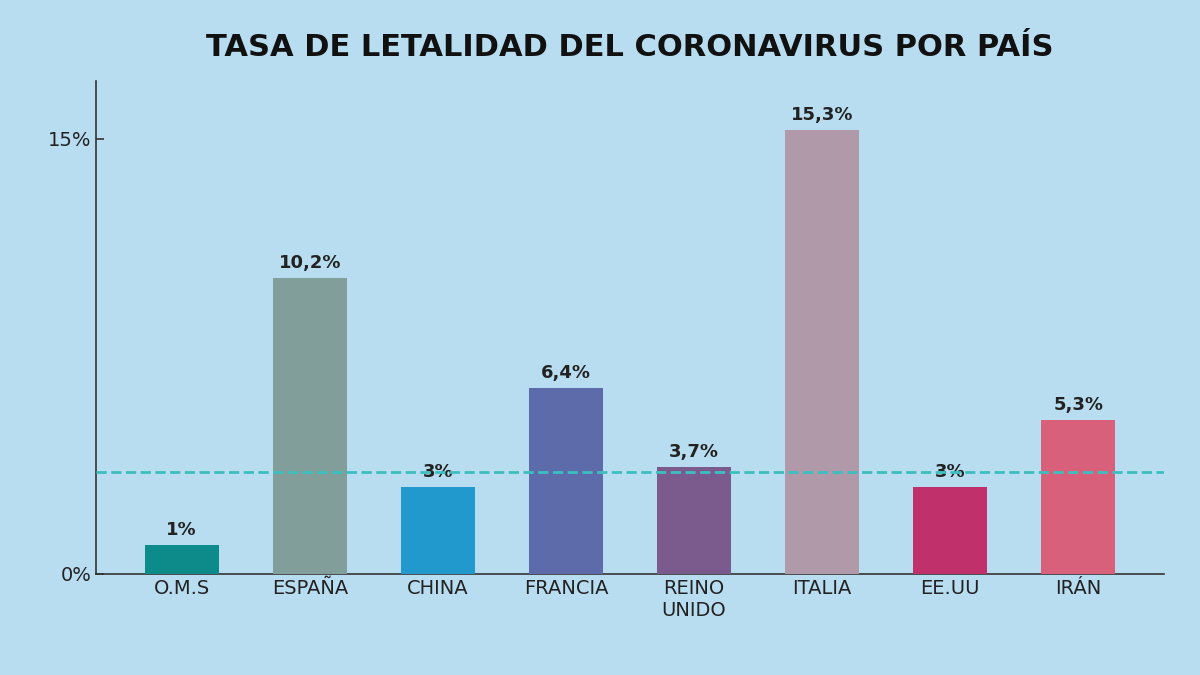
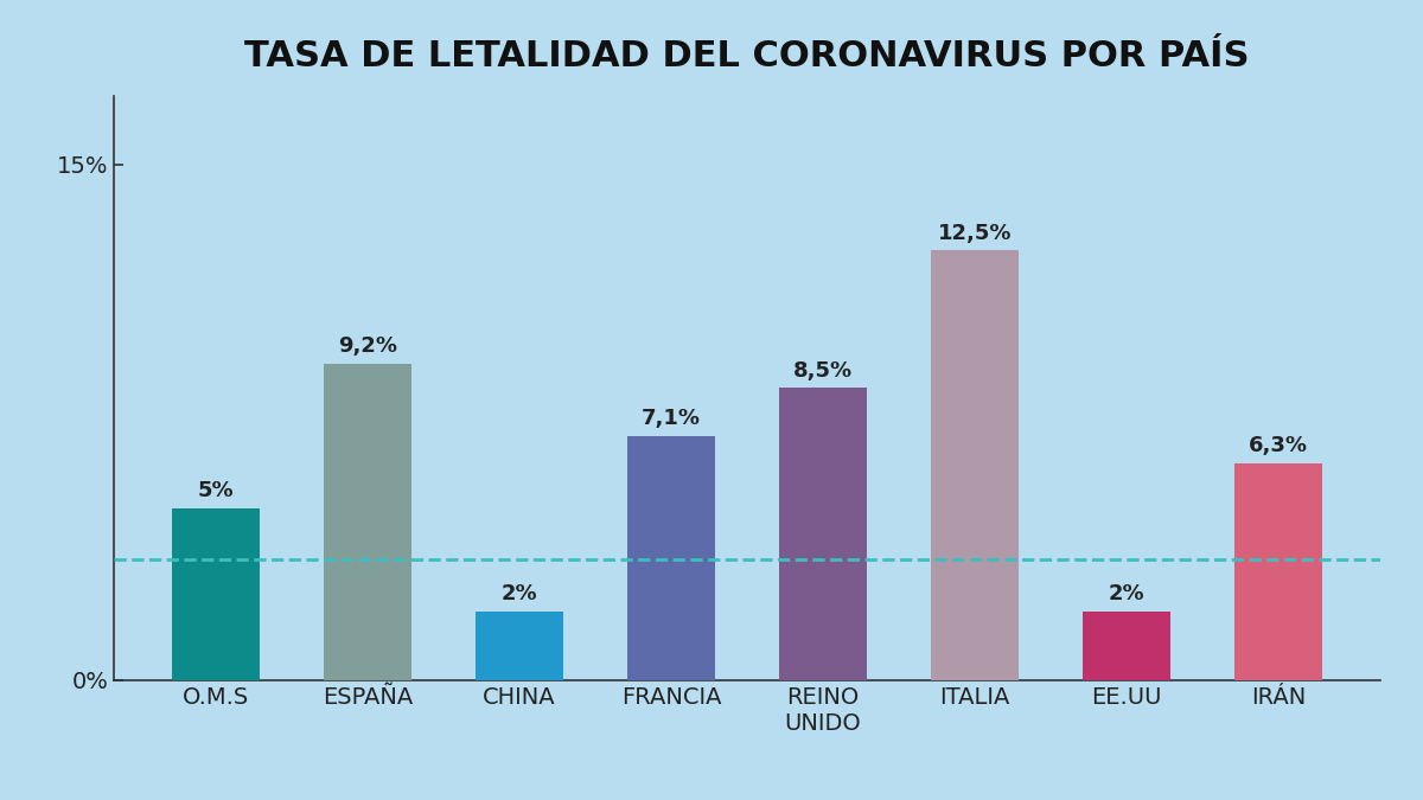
O.M.S: 1% -> 5%
ESPAÑA: 10,2% -> 9,2%
CHINA: 3% -> 2%
FRANCIA: 6,4% -> 7,1%
REINO UNIDO: 3,7% -> 8,5%
ITALIA: 15,3% -> 12,5%
EE.UU: 3% -> 2%
IRÁN: 5,3% -> 6,3%
